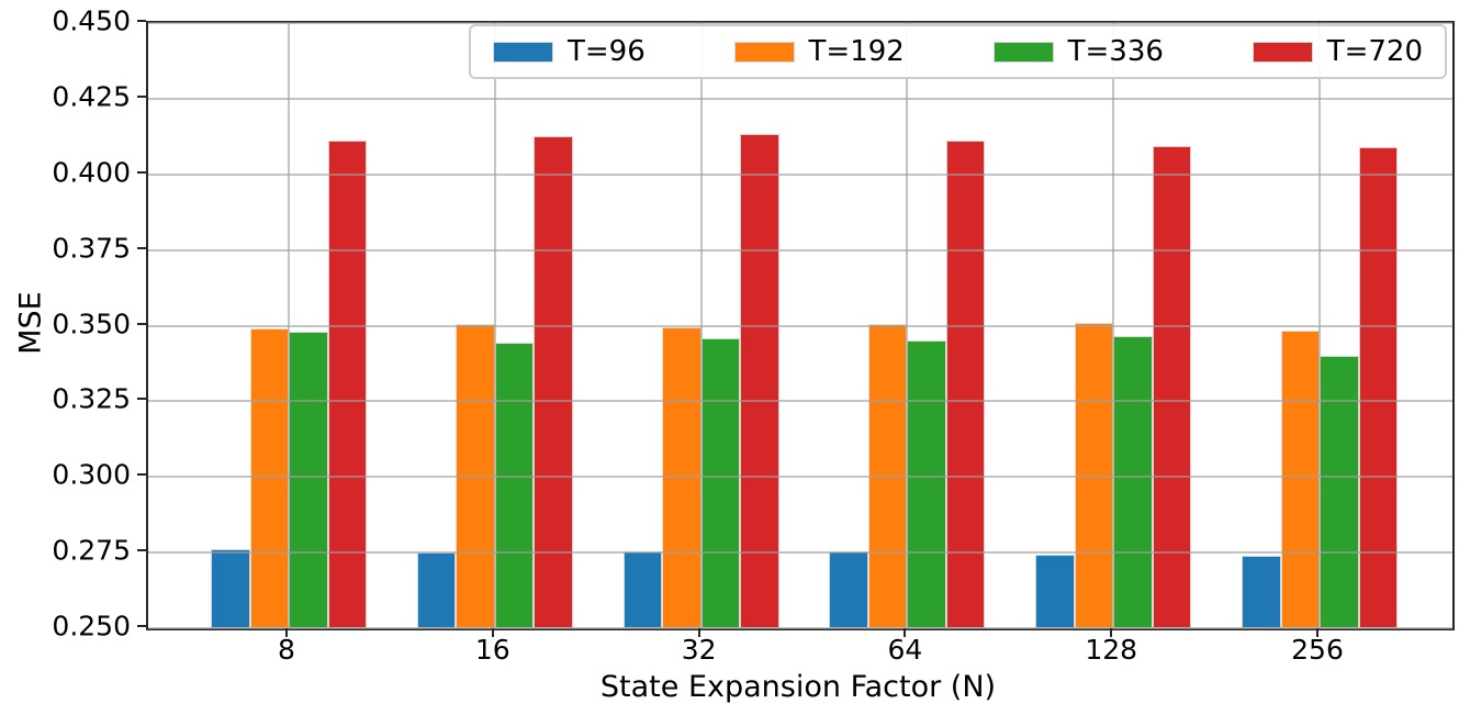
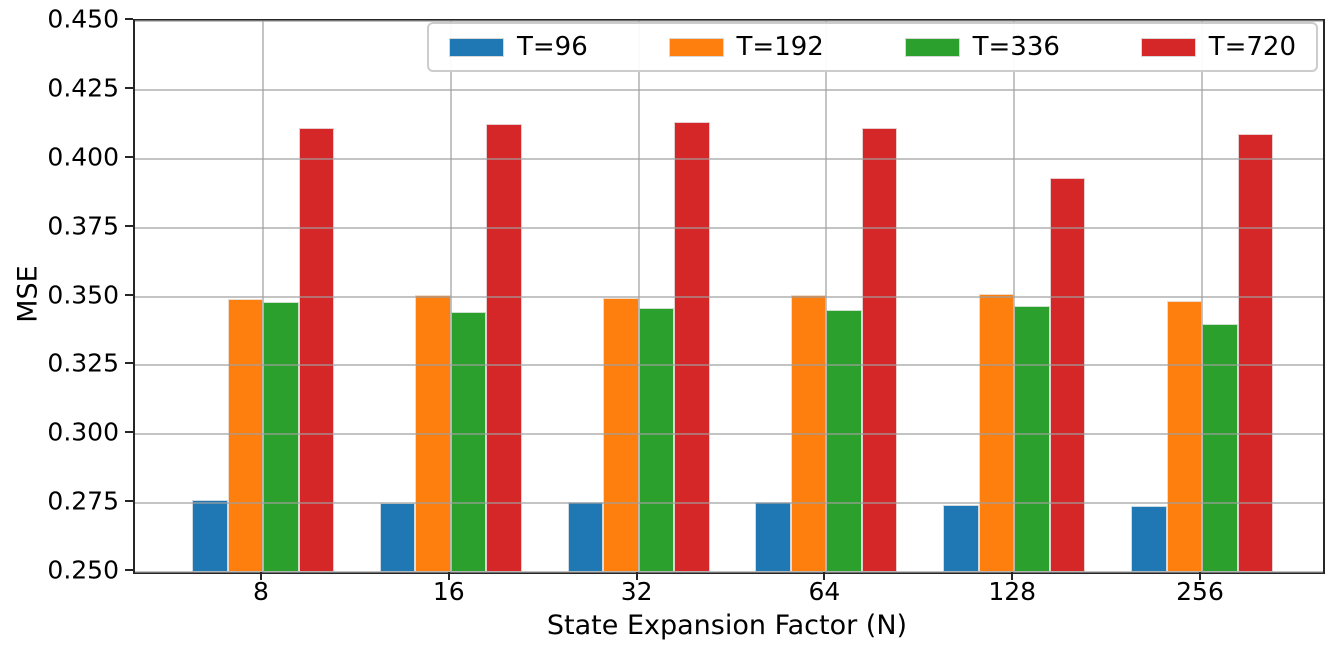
T=720/128: 0.409 -> 0.393
